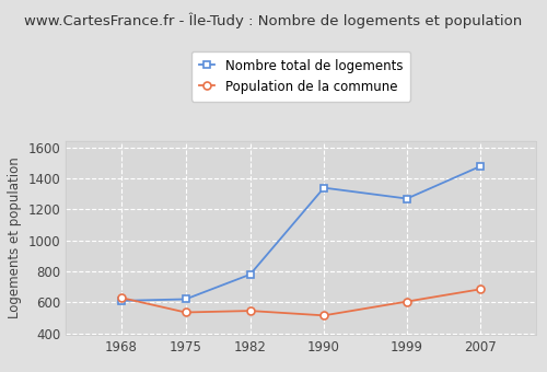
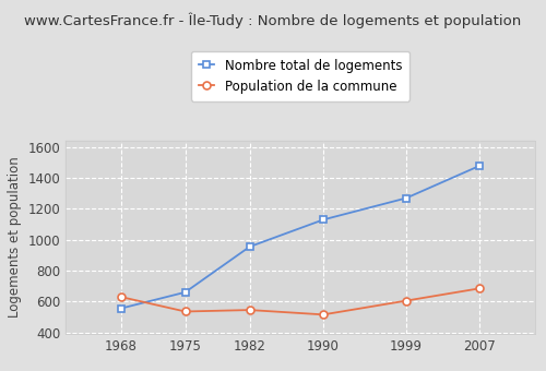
Nombre total de logements/1968: 610 -> 560
Nombre total de logements/1975: 620 -> 660
Nombre total de logements/1982: 780 -> 960
Nombre total de logements/1990: 1340 -> 1130
